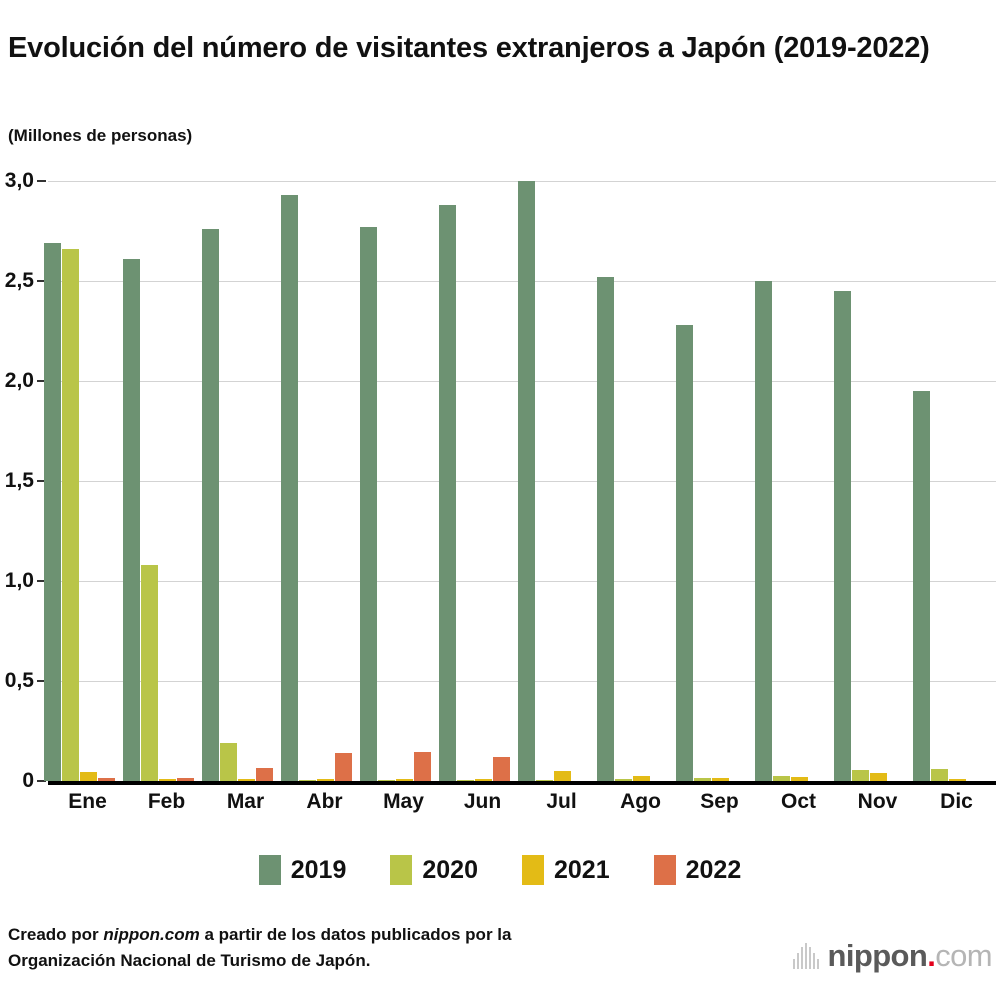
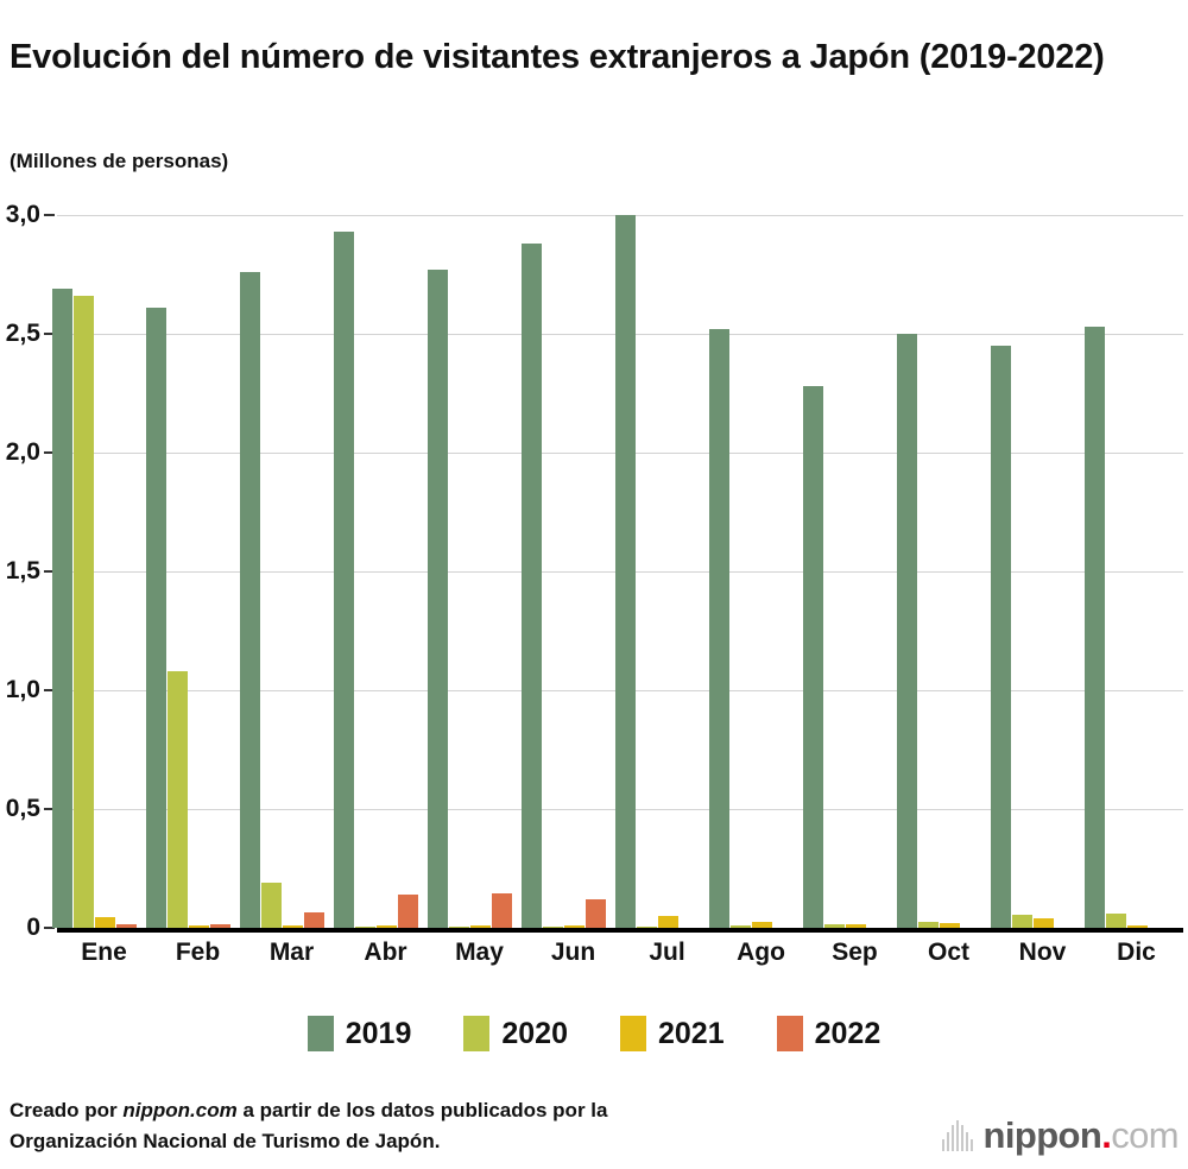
2019/Dic: 1,95 -> 2,53
